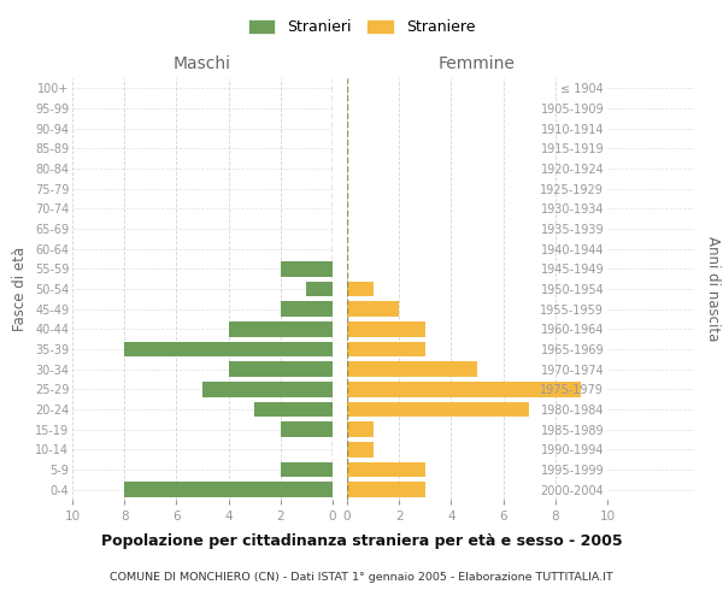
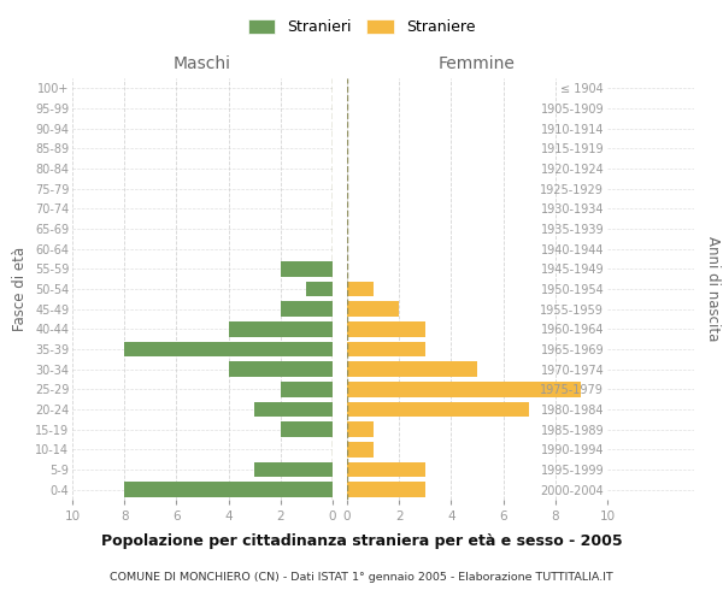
Maschi/25-29: 5 -> 2
Maschi/5-9: 2 -> 3
